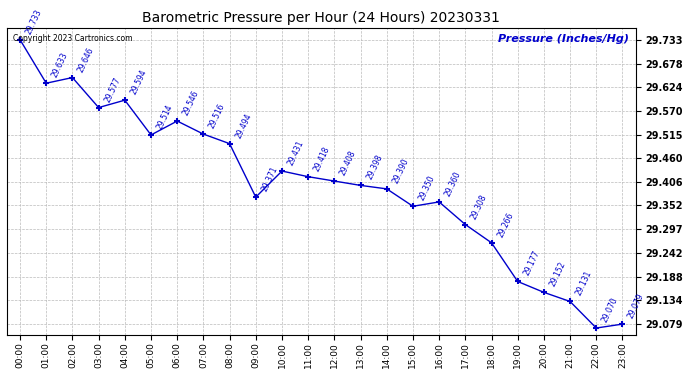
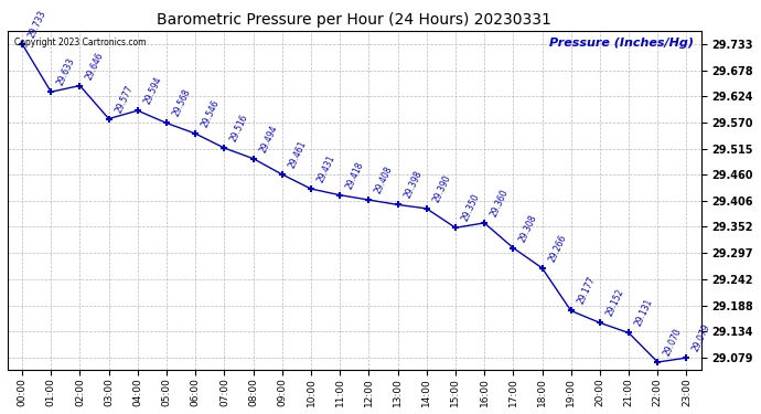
05:00: 29.514 -> 29.568
09:00: 29.371 -> 29.461
